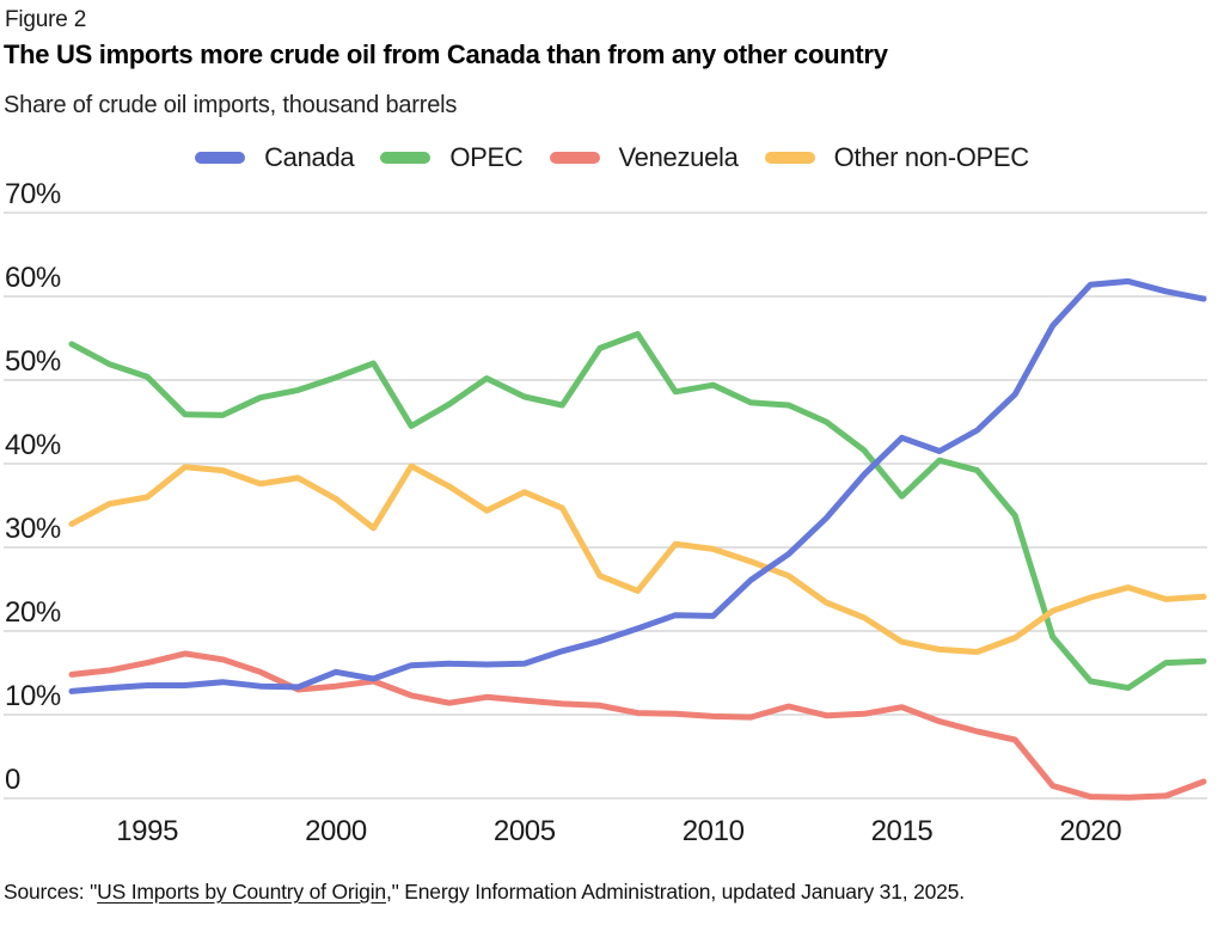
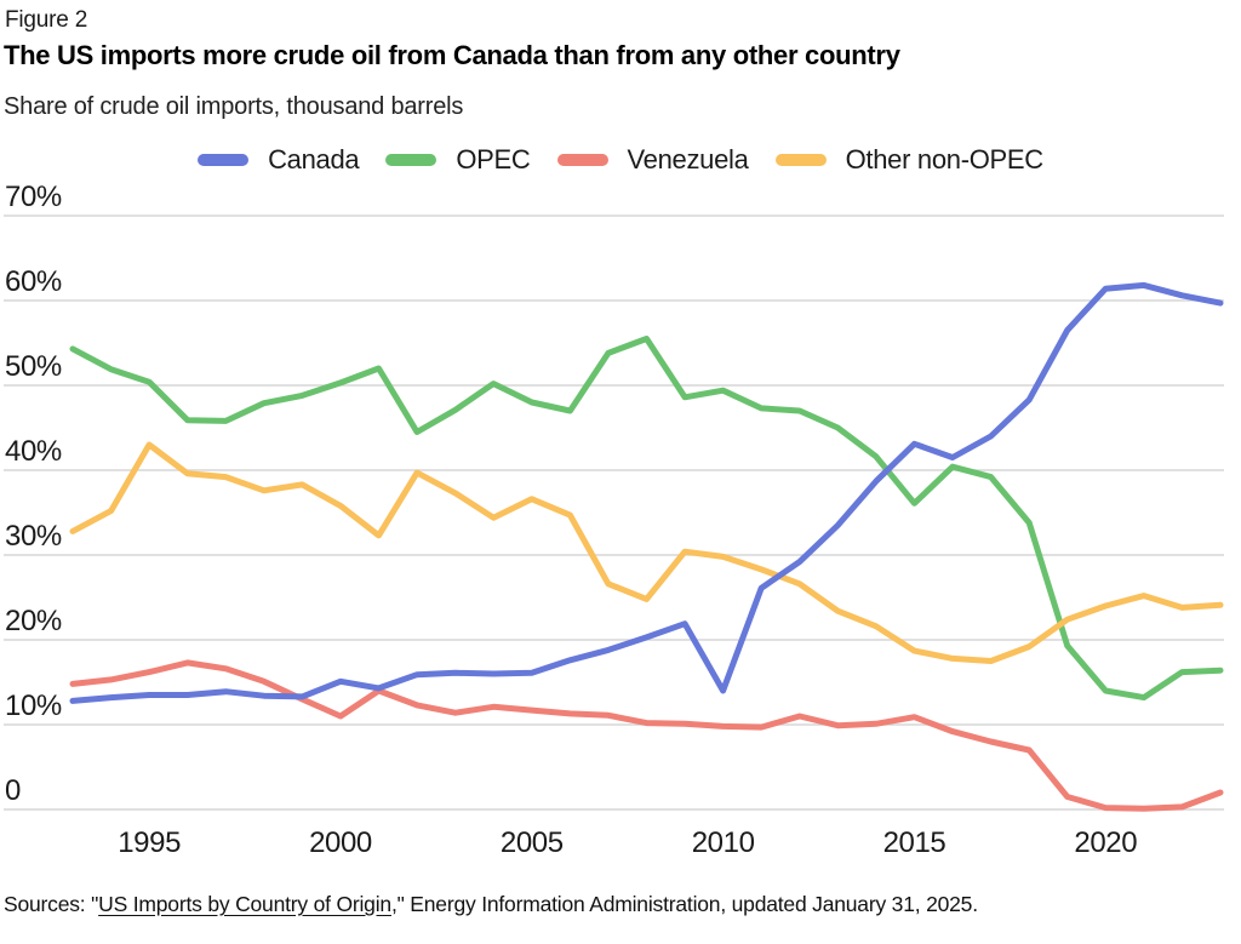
Other non-OPEC/1995: 36% -> 43%
Venezuela/2000: 13% -> 11%
Canada/2010: 22% -> 14%
